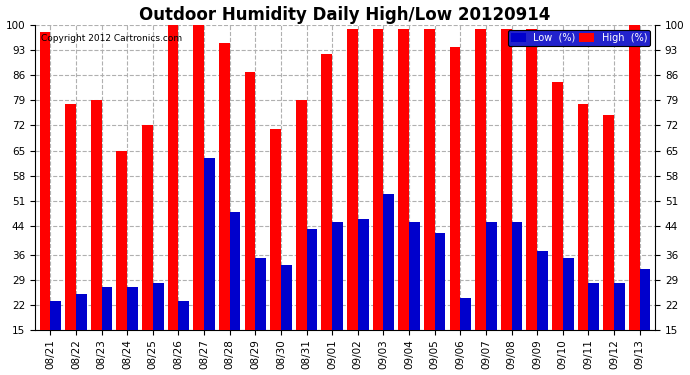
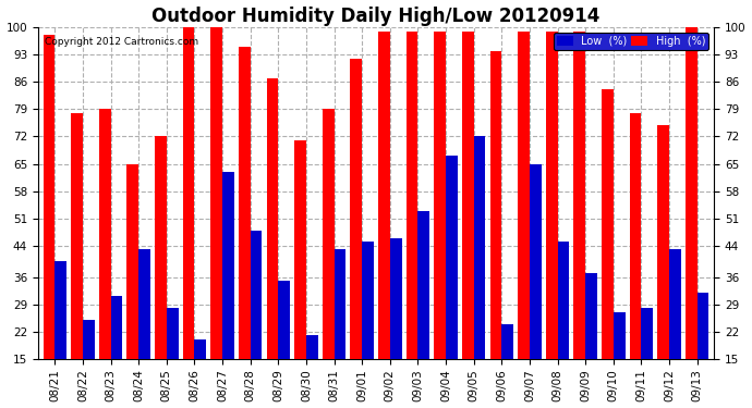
Low (%)/08/21: 23 -> 40
Low (%)/08/23: 27 -> 31
Low (%)/08/24: 27 -> 43
Low (%)/08/26: 23 -> 20
Low (%)/08/30: 33 -> 21
Low (%)/09/04: 45 -> 67
Low (%)/09/05: 42 -> 72
Low (%)/09/07: 45 -> 65
Low (%)/09/10: 35 -> 27
Low (%)/09/12: 28 -> 43
